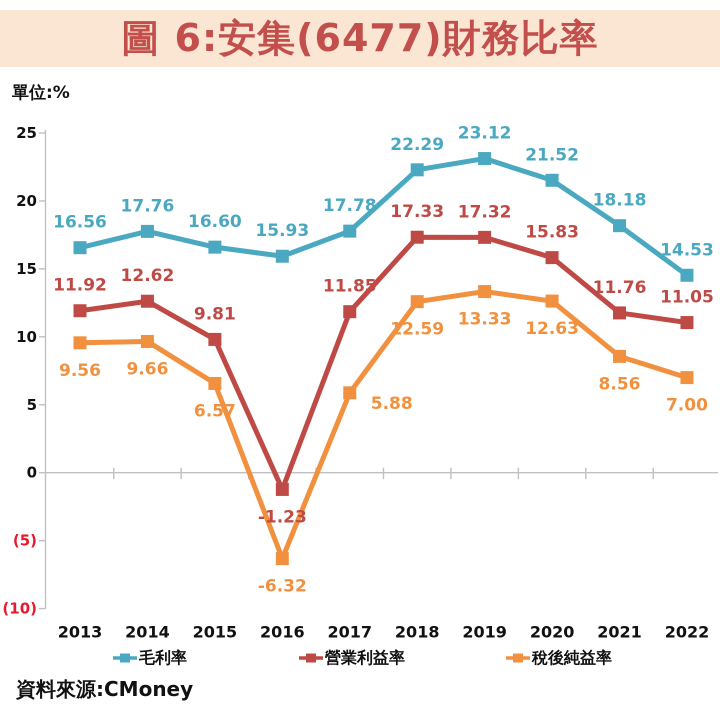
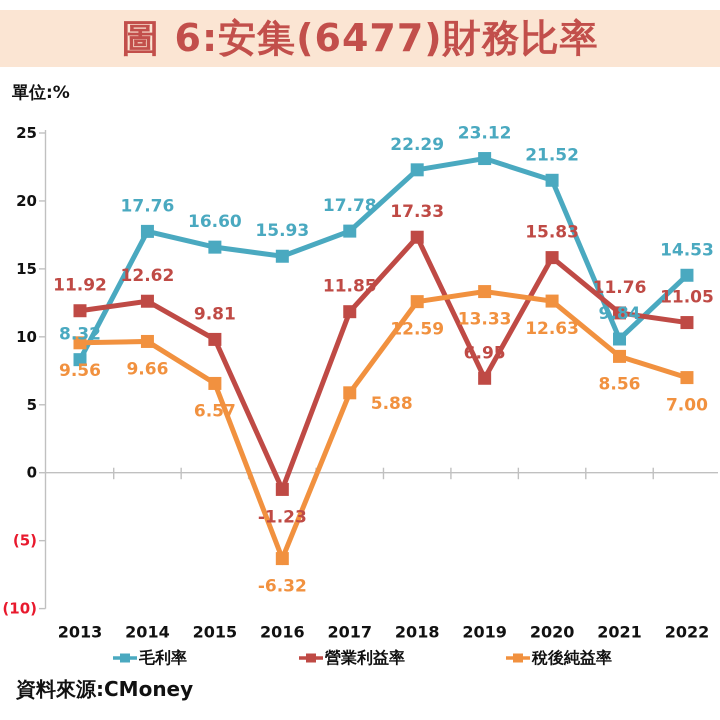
毛利率/2013: 16.56 -> 8.32
營業利益率/2019: 17.32 -> 6.95
毛利率/2021: 18.18 -> 9.84
